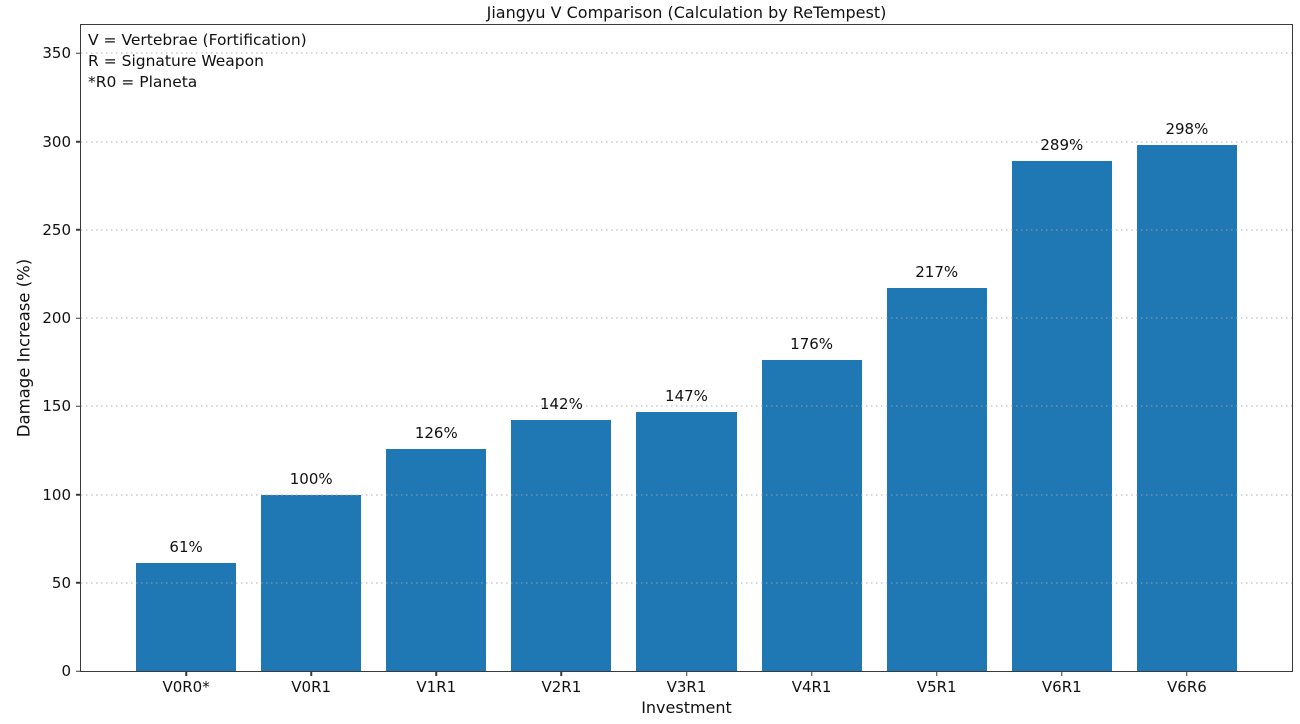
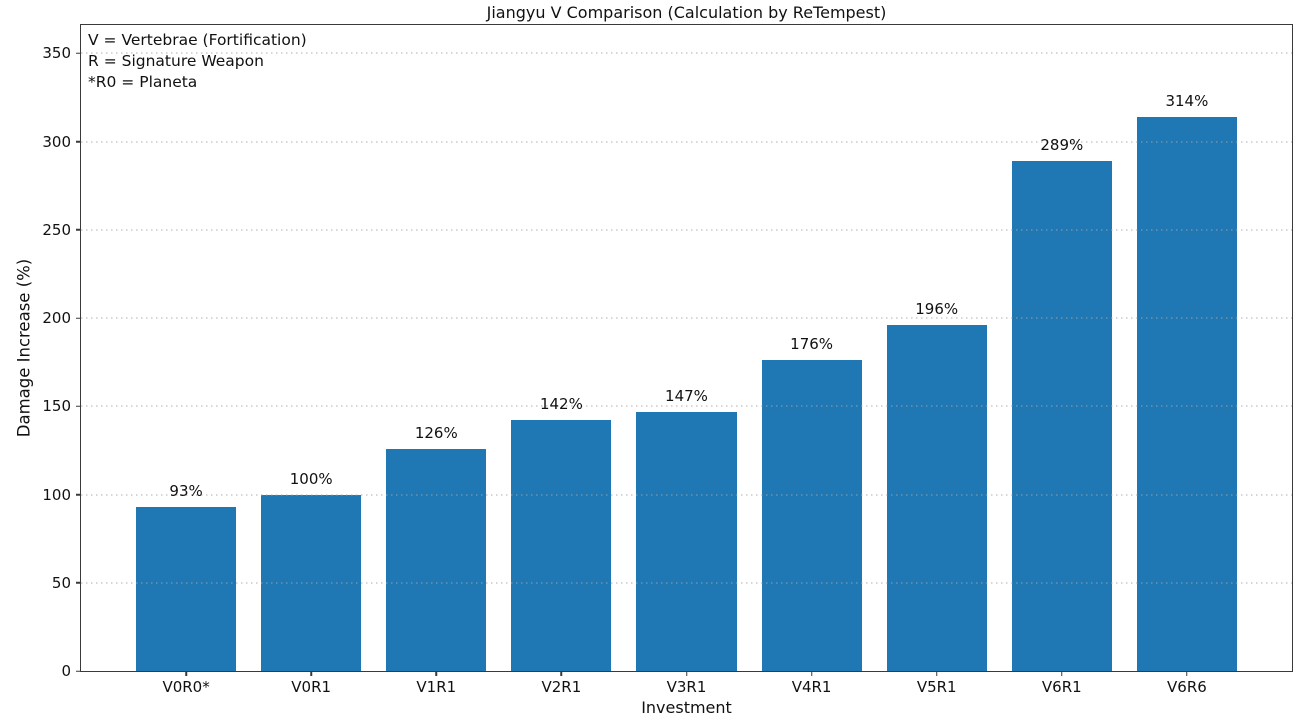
V0R0*: 61% -> 93%
V5R1: 217% -> 196%
V6R6: 298% -> 314%
